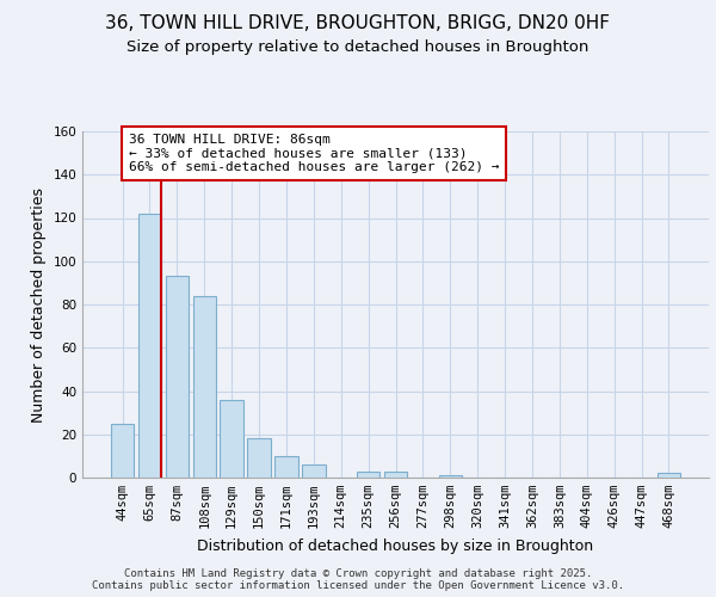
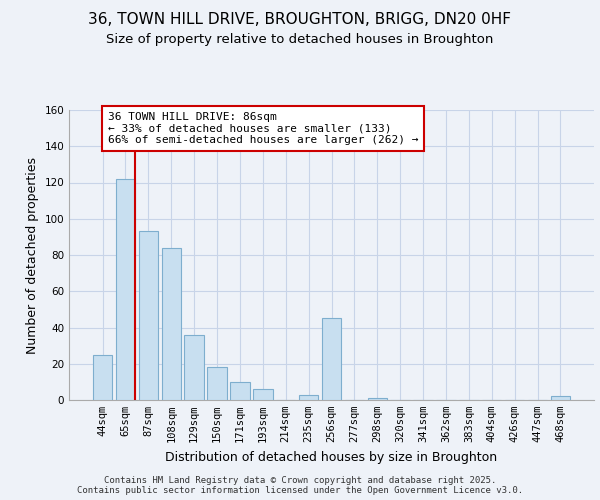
256sqm: 3 -> 45
